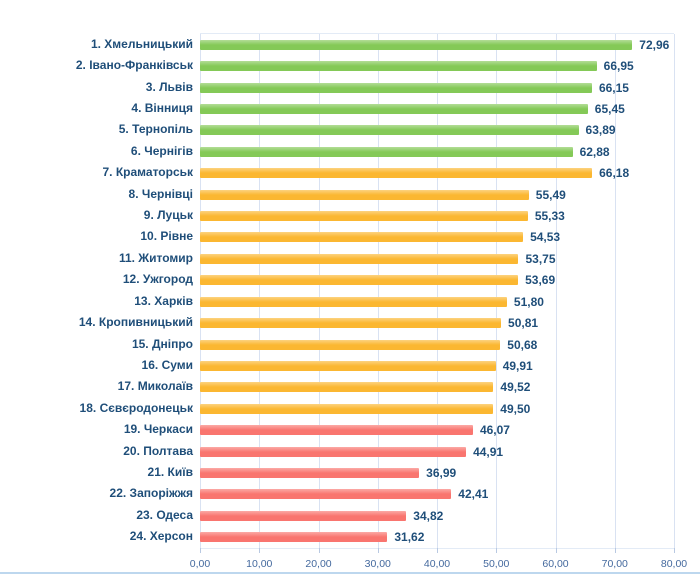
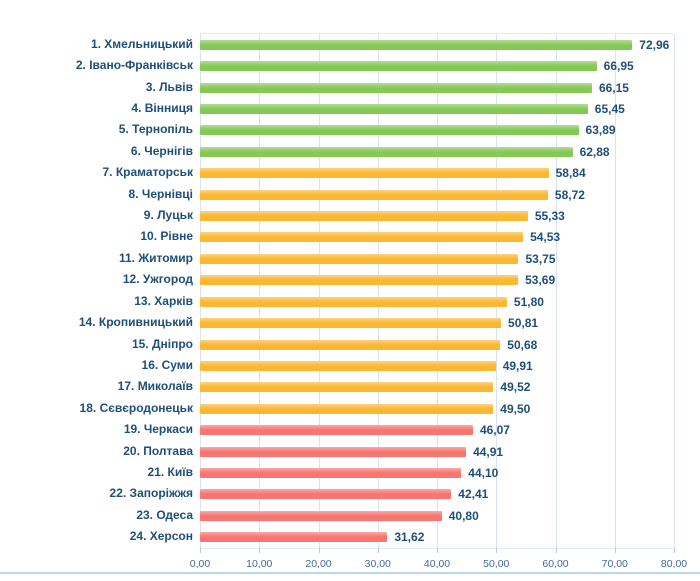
7. Краматорськ: 66,18 -> 58,84
8. Чернівці: 55,49 -> 58,72
21. Київ: 36,99 -> 44,10
23. Одеса: 34,82 -> 40,80
